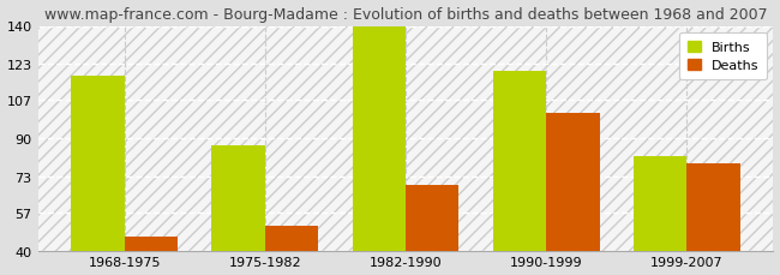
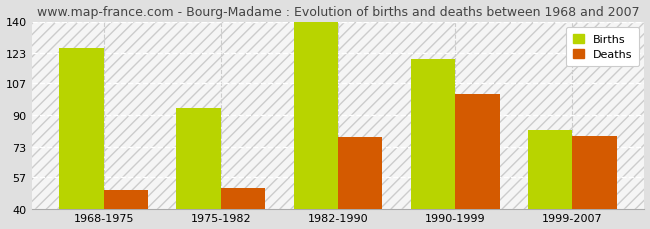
Births/1968-1975: 118 -> 126
Deaths/1968-1975: 46 -> 50
Births/1975-1982: 87 -> 94
Deaths/1982-1990: 69 -> 78
